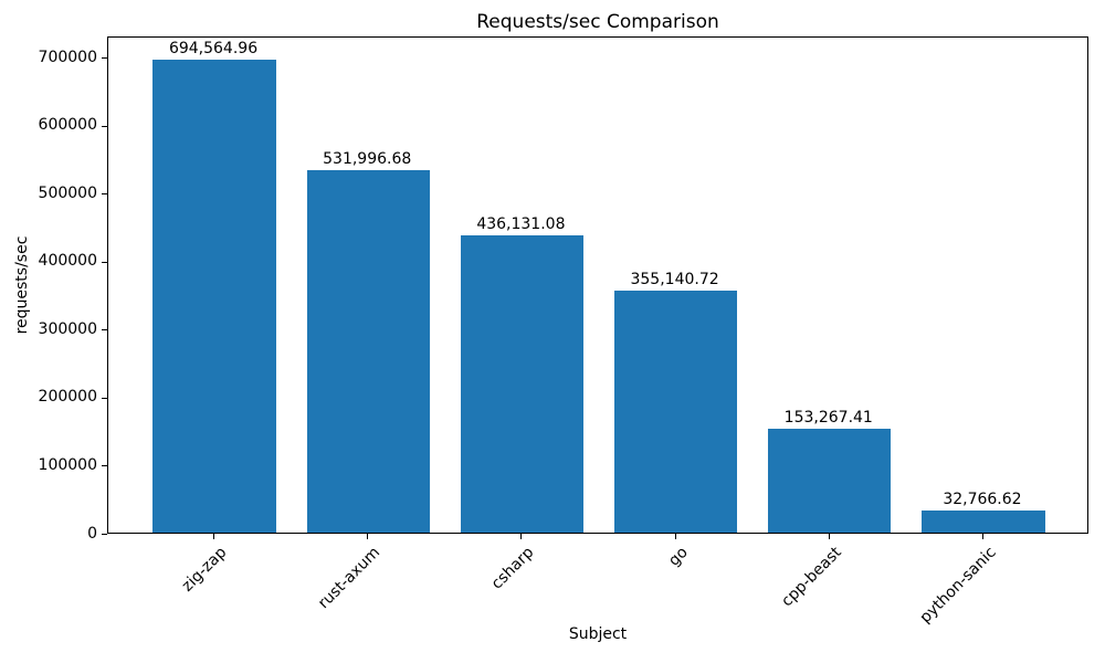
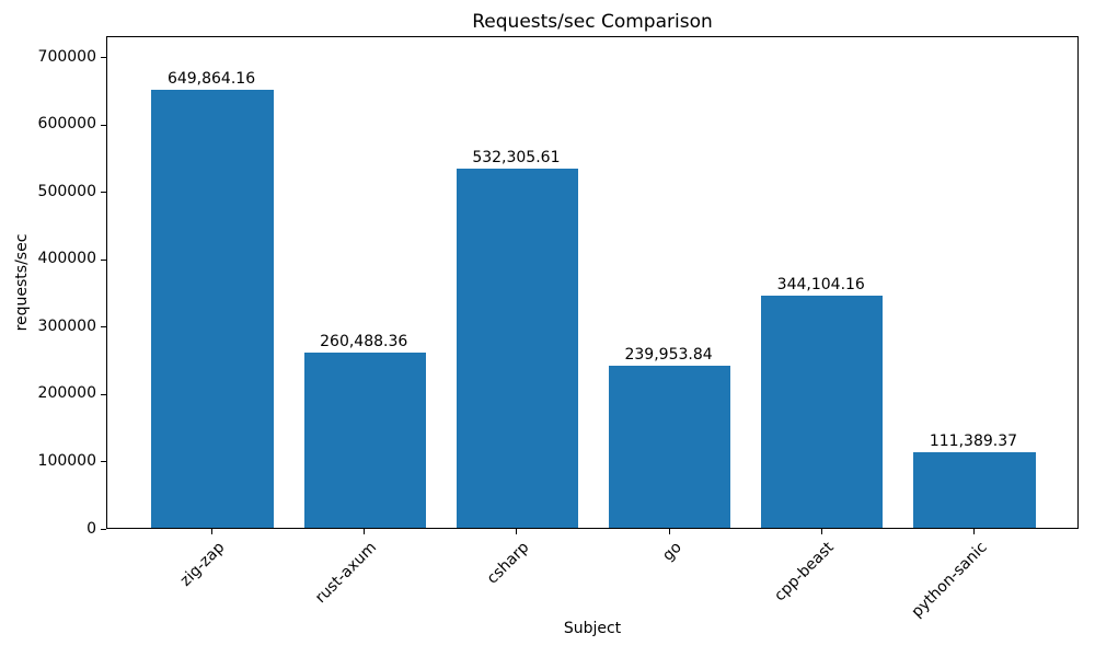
zig-zap: 694,564.96 -> 649,864.16
rust-axum: 531,996.68 -> 260,488.36
csharp: 436,131.08 -> 532,305.61
go: 355,140.72 -> 239,953.84
cpp-beast: 153,267.41 -> 344,104.16
python-sanic: 32,766.62 -> 111,389.37
